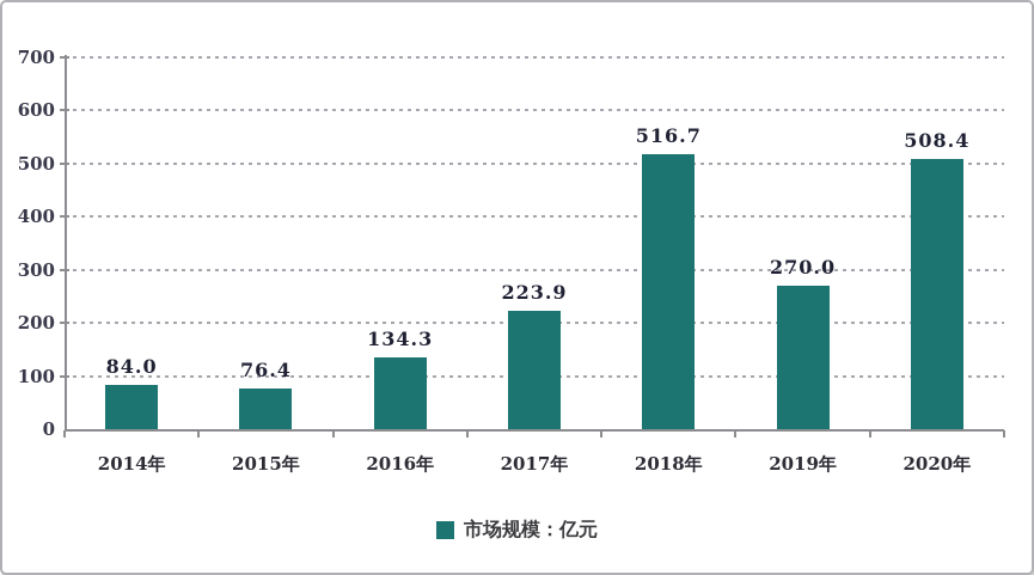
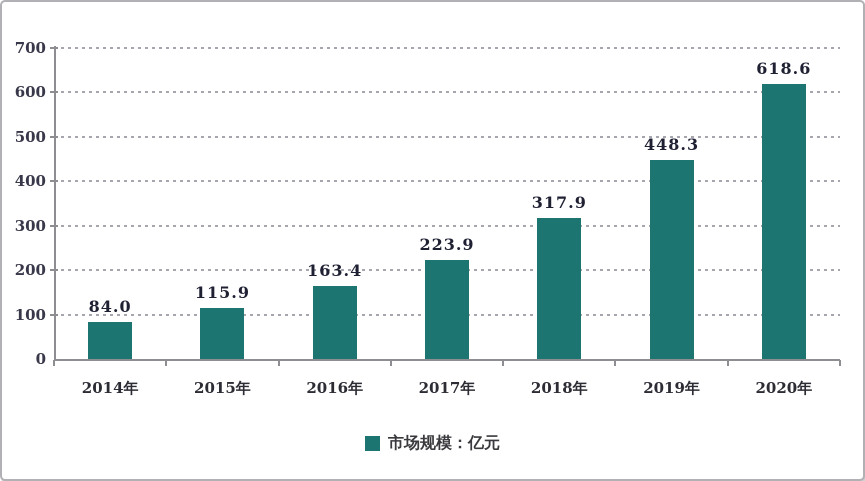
2015年: 76.4 -> 115.9
2016年: 134.3 -> 163.4
2018年: 516.7 -> 317.9
2019年: 270.0 -> 448.3
2020年: 508.4 -> 618.6
